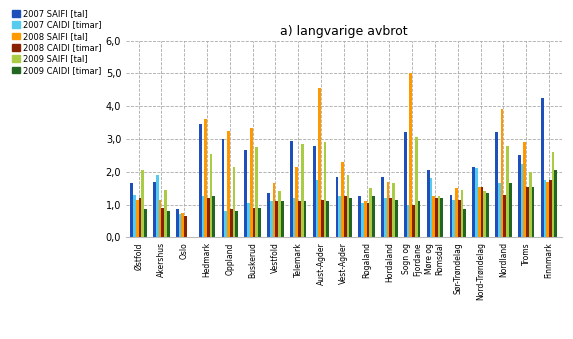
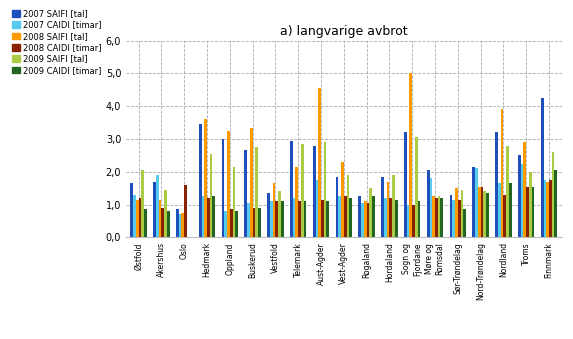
2008 CAIDI [timar]/Oslo: 0,65 -> 1,60
2009 SAIFI [tal]/Hordaland: 1,65 -> 1,90
